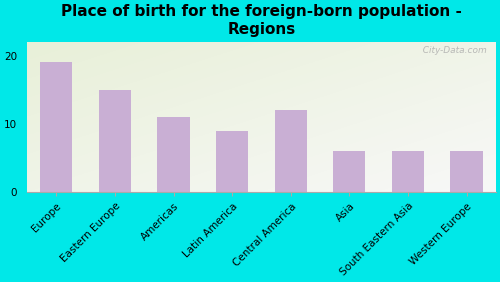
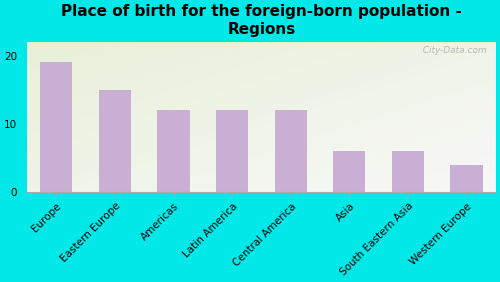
Americas: 11 -> 12
Latin America: 9 -> 12
Western Europe: 6 -> 4
